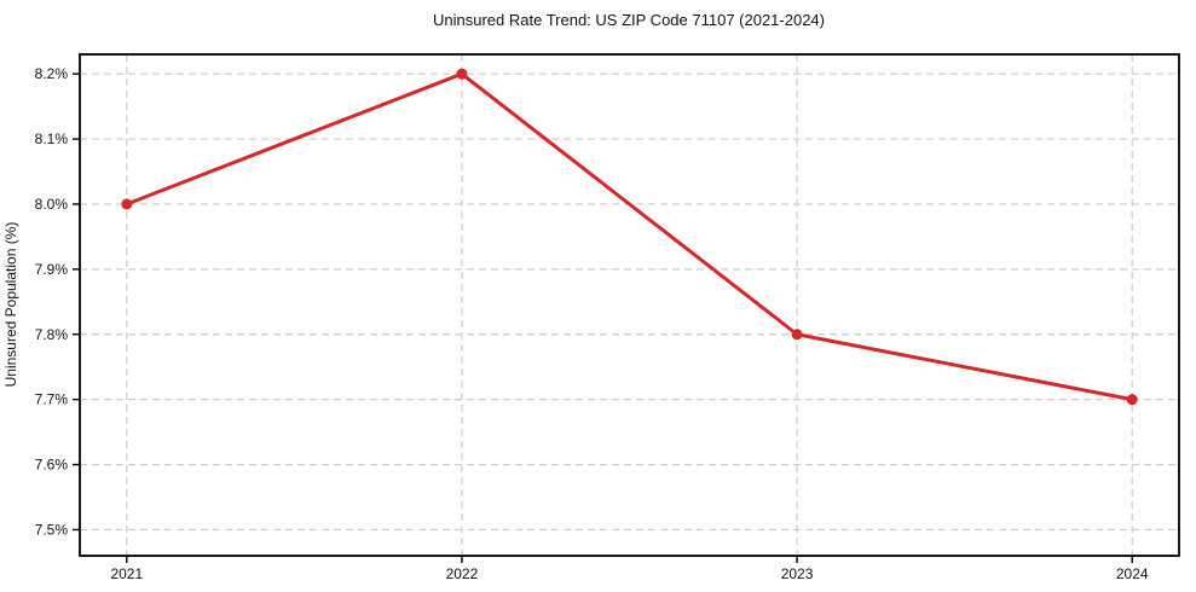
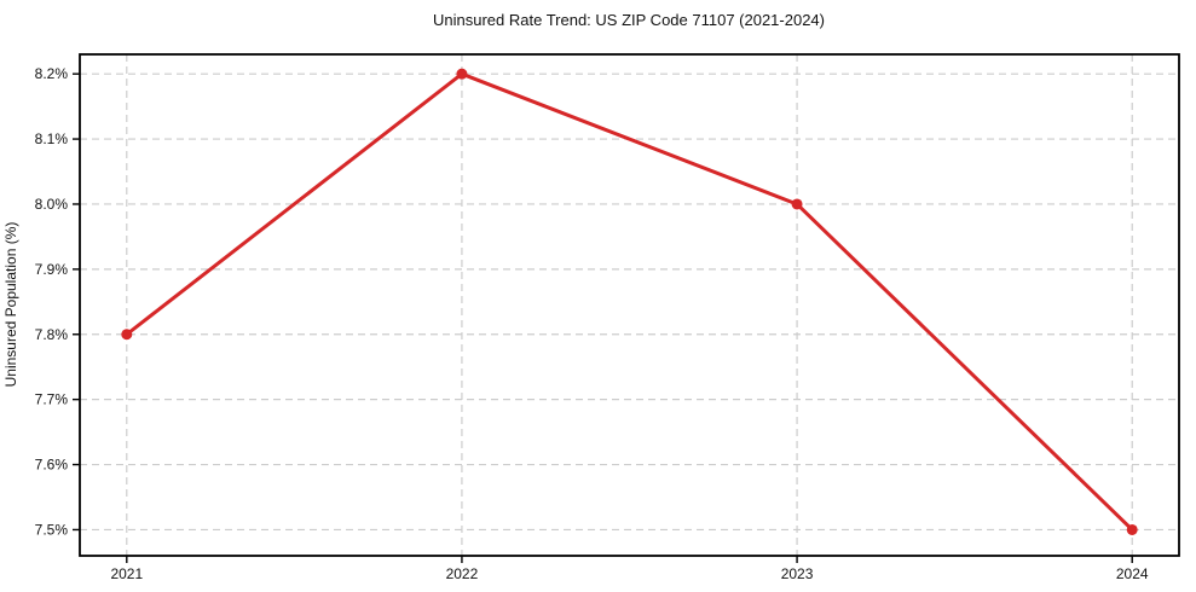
2021: 8.0% -> 7.8%
2023: 7.8% -> 8.0%
2024: 7.7% -> 7.5%
